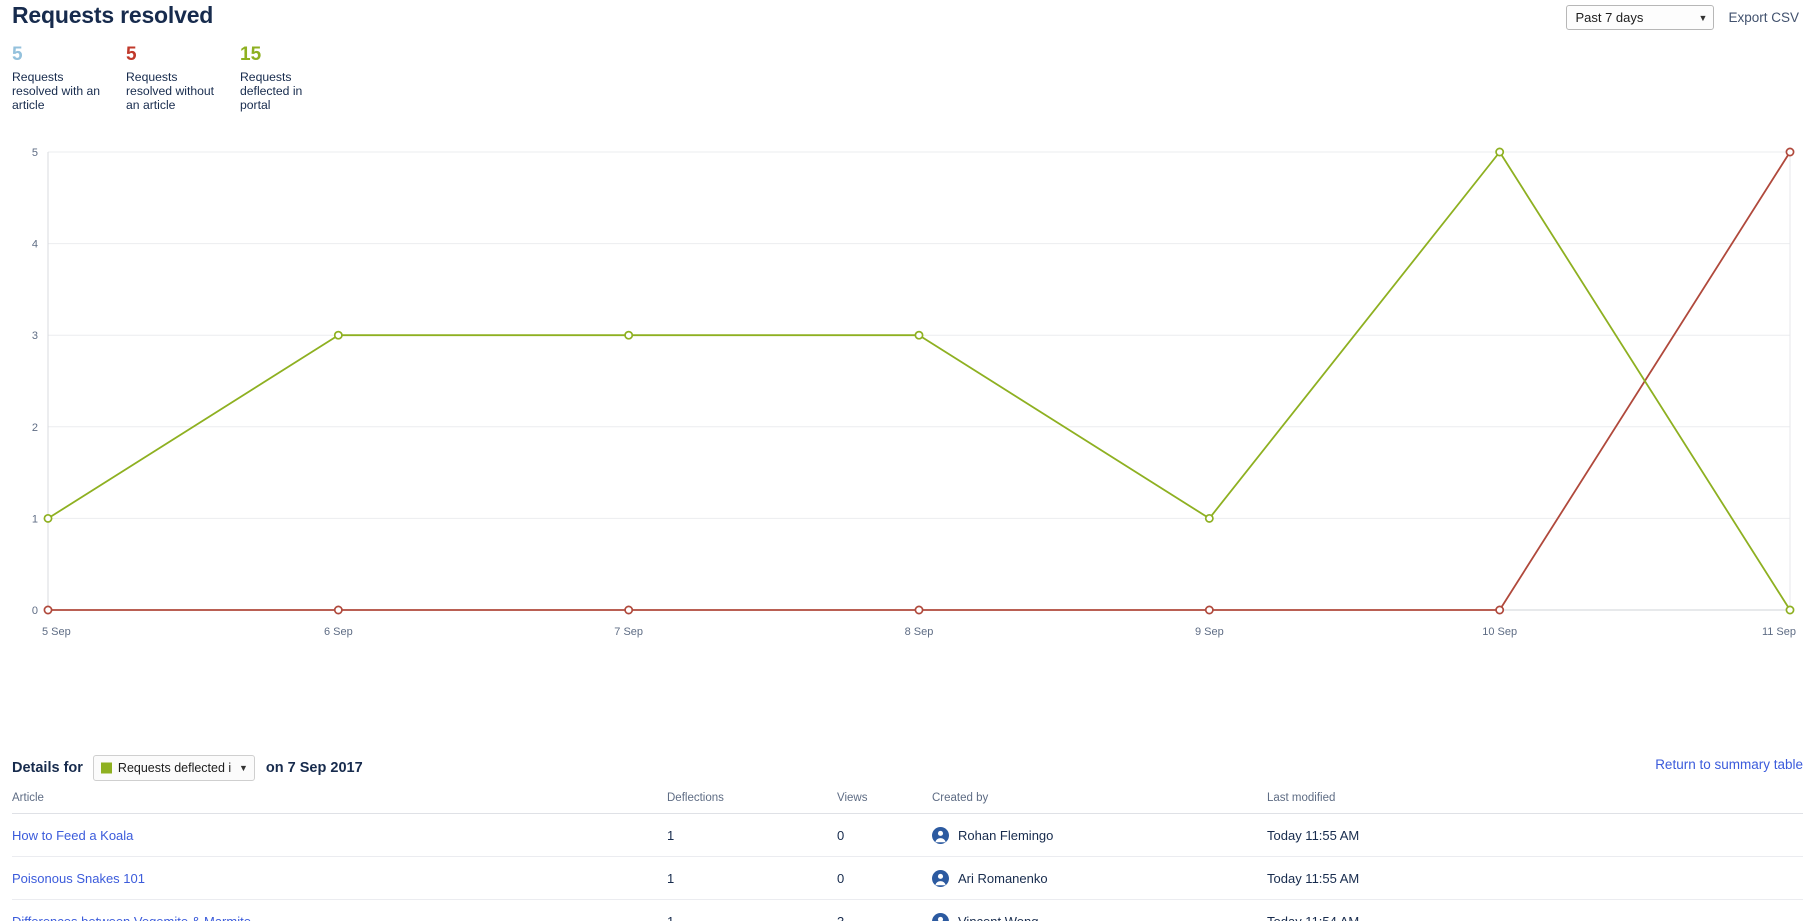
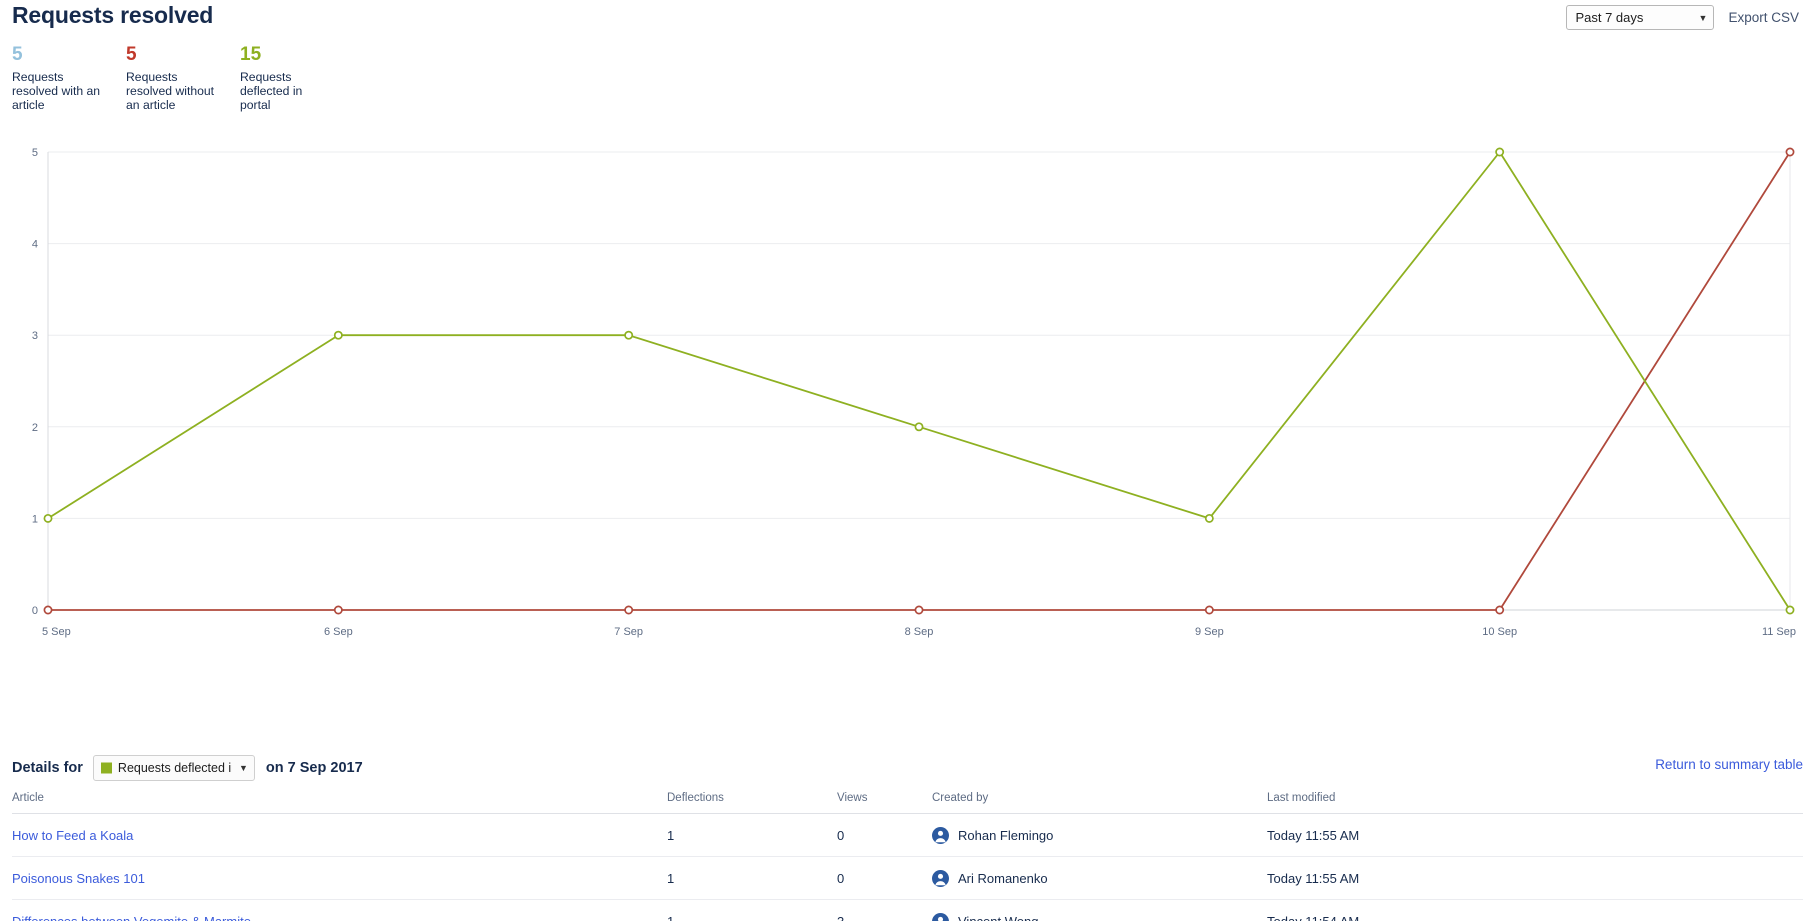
Requests deflected in portal/8 Sep: 3 -> 2
